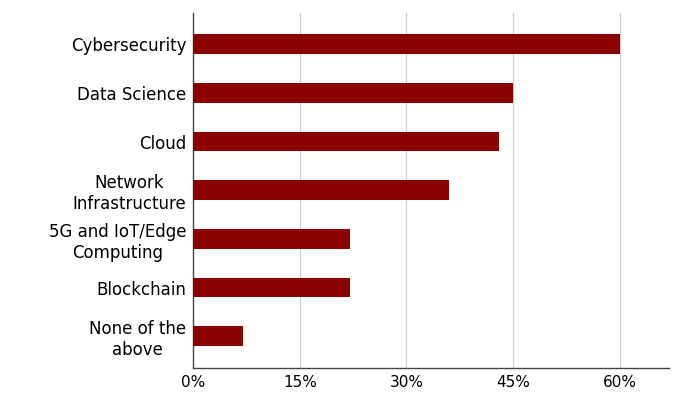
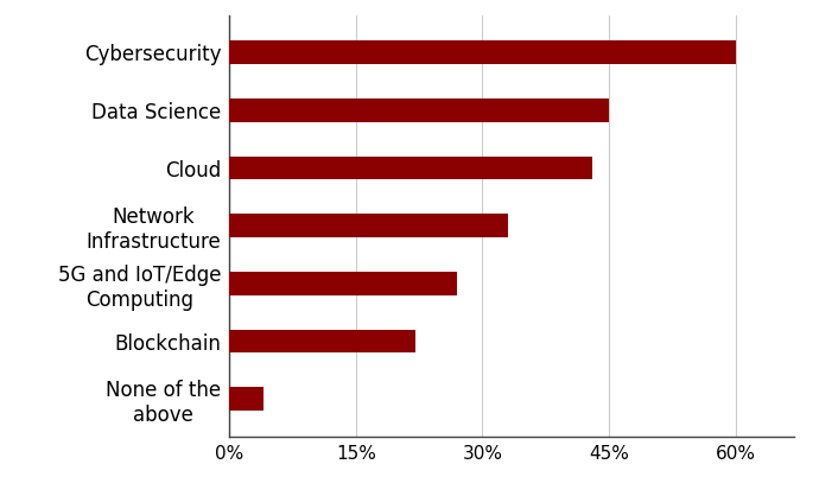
Network Infrastructure: 36% -> 33%
5G and IoT/Edge Computing: 22% -> 27%
None of the above: 7% -> 4%
